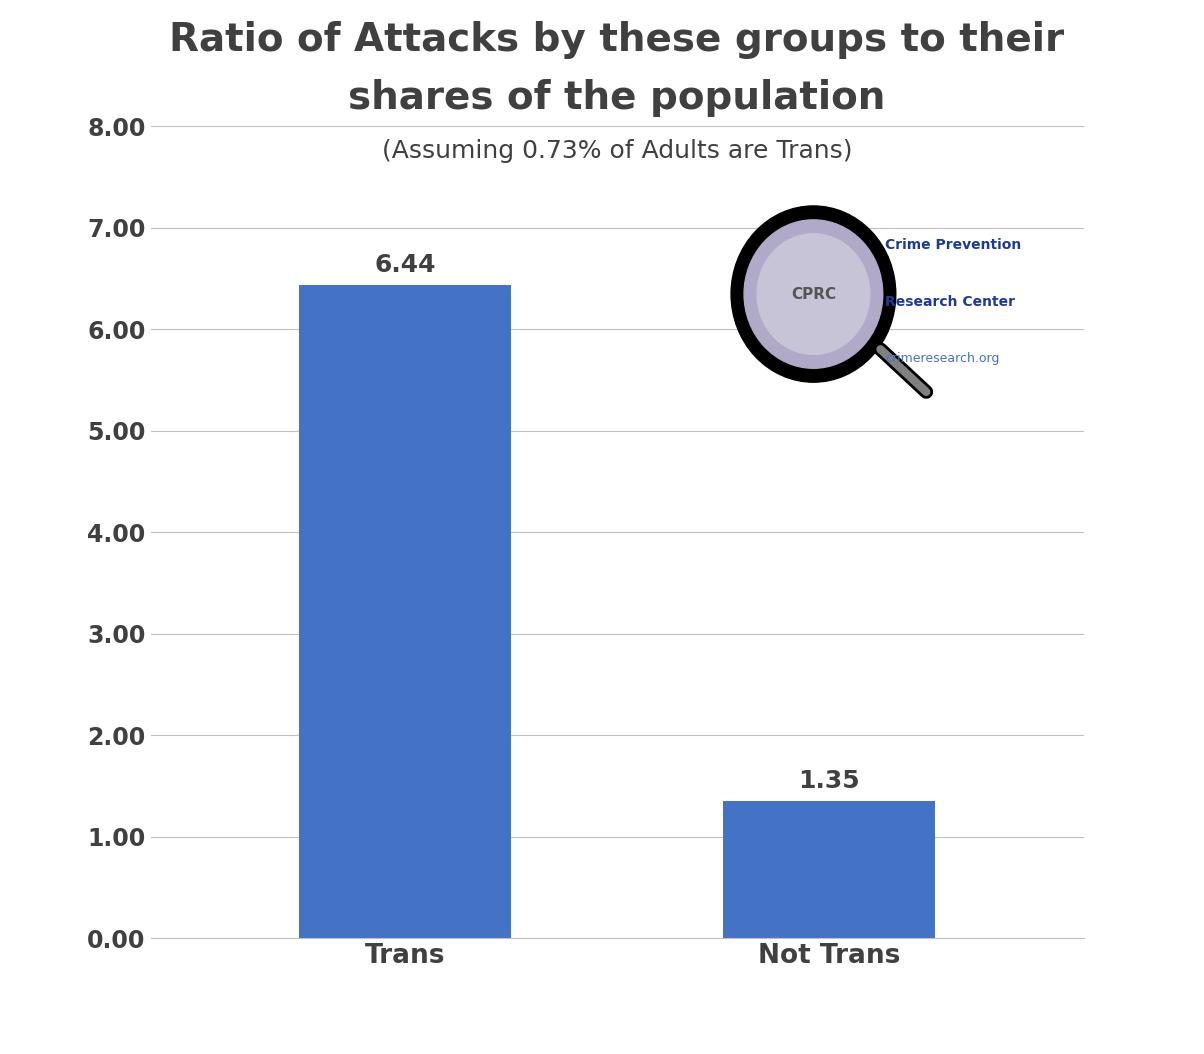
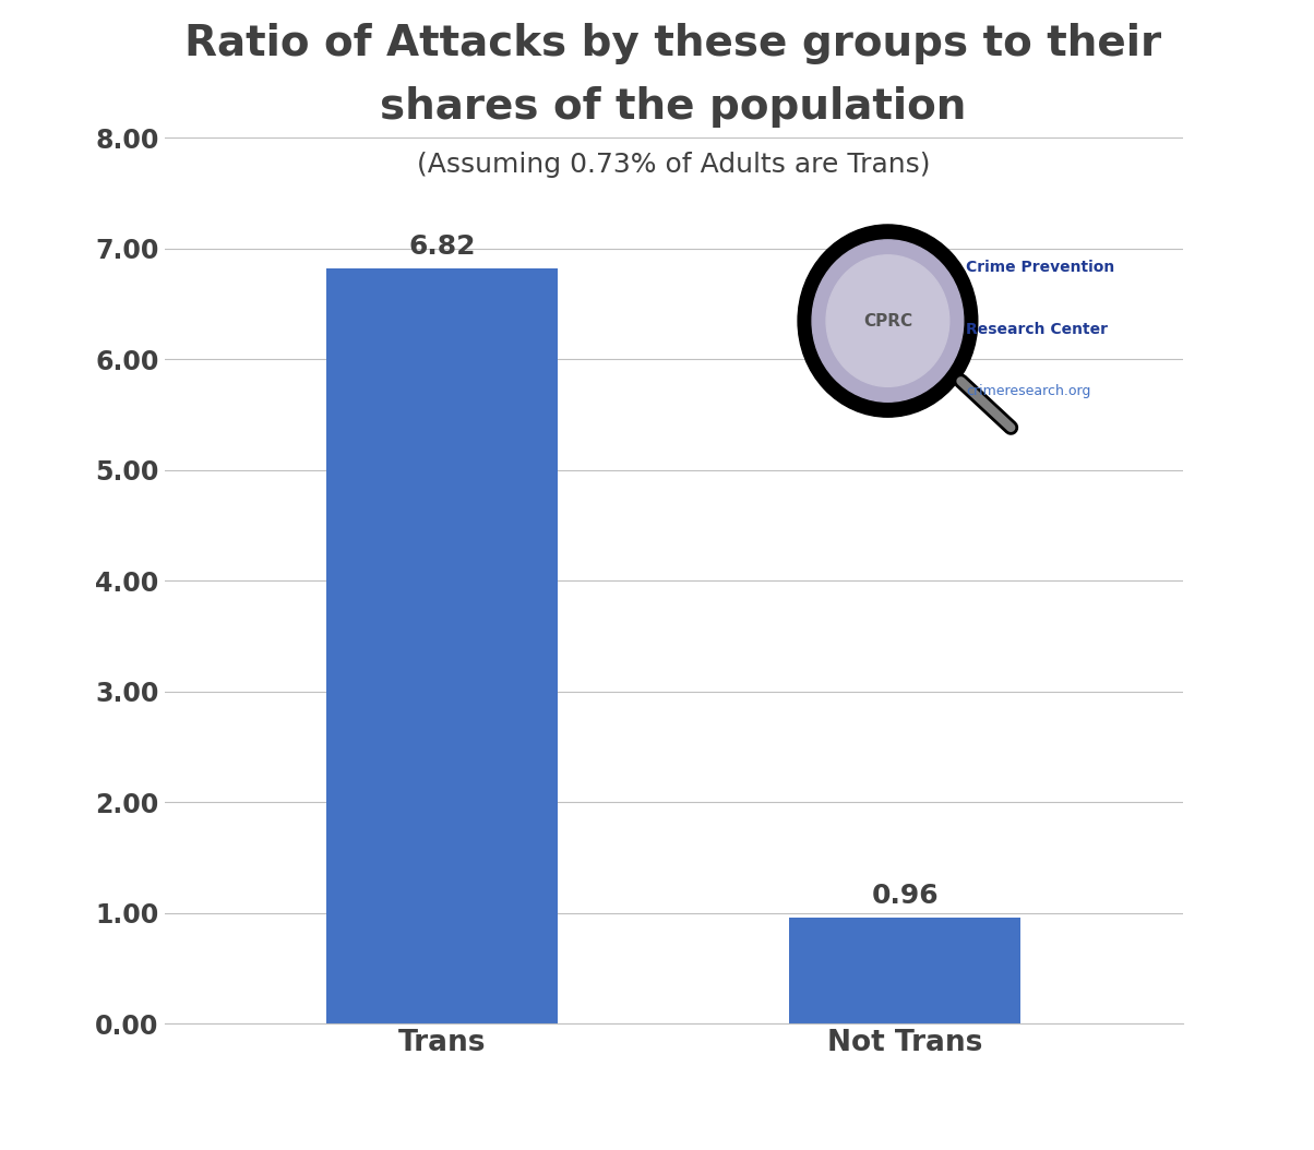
Trans: 6.44 -> 6.82
Not Trans: 1.35 -> 0.96
